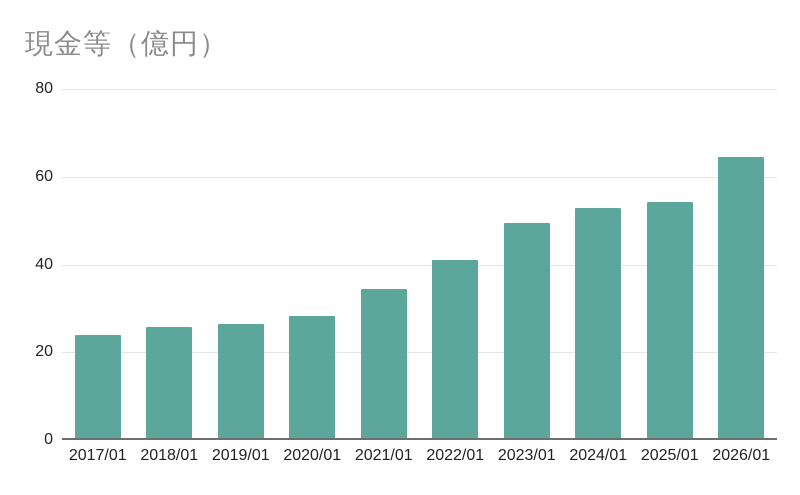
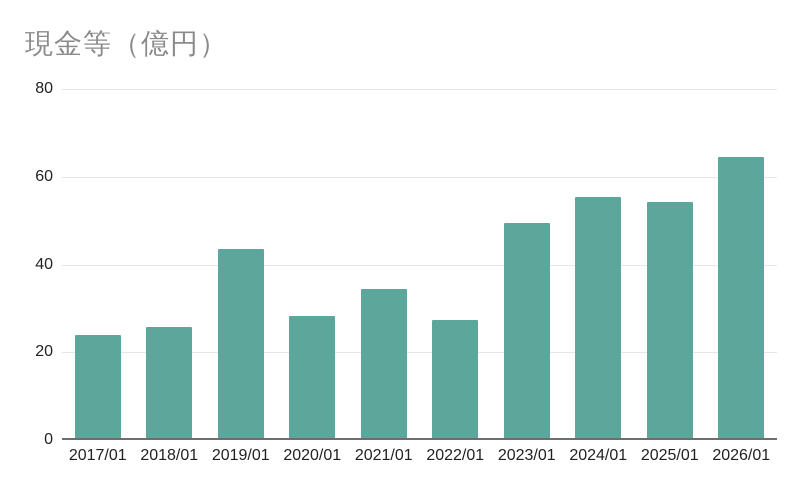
2019/01: 26 -> 43
2022/01: 40 -> 27
2024/01: 52 -> 55
